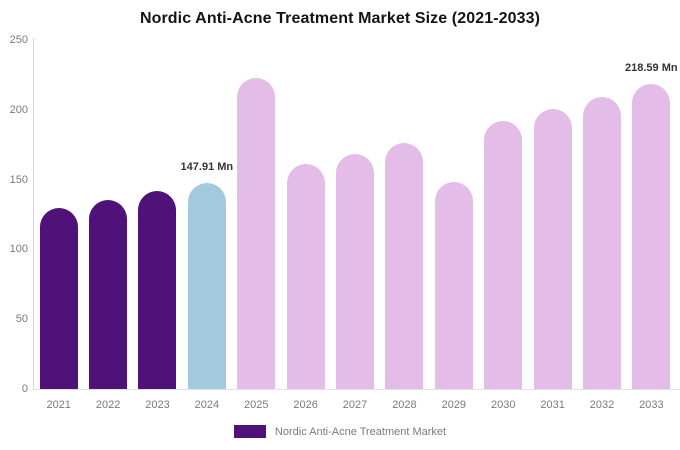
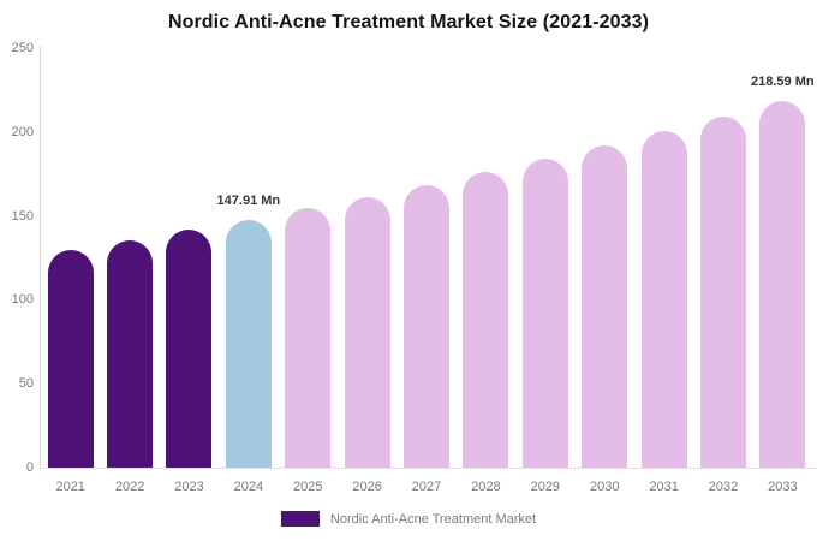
2025: 223 -> 154
2029: 148 -> 184
